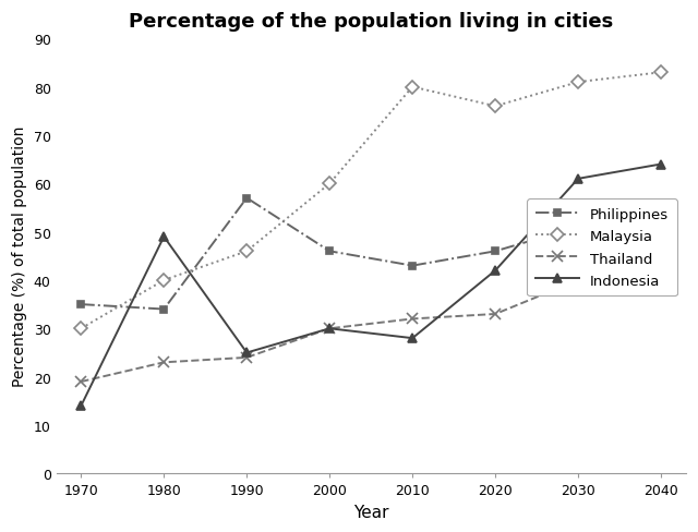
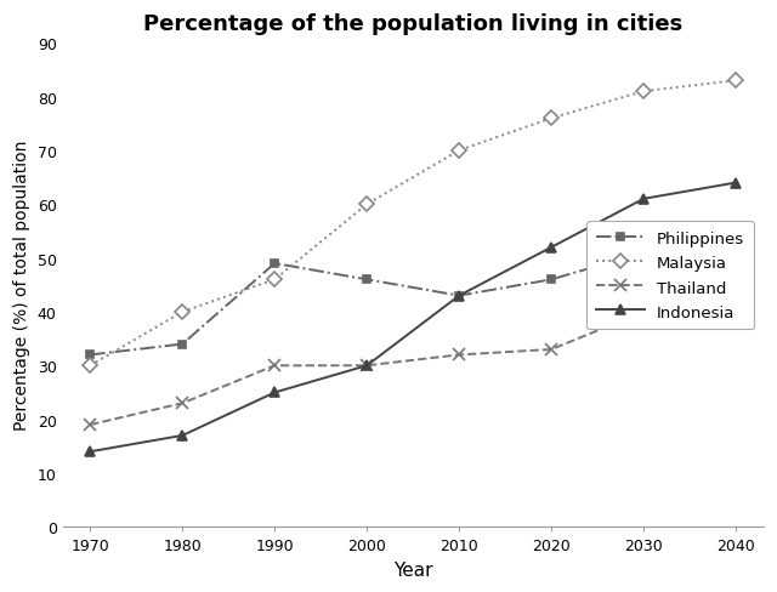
Philippines/1970: 35 -> 32
Indonesia/1980: 49 -> 17
Philippines/1990: 57 -> 49
Thailand/1990: 24 -> 30
Malaysia/2010: 80 -> 70
Indonesia/2010: 28 -> 43
Indonesia/2020: 42 -> 52
